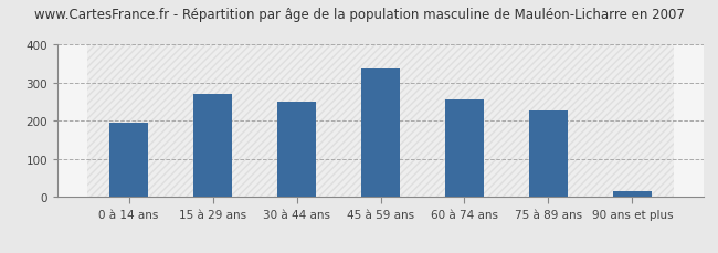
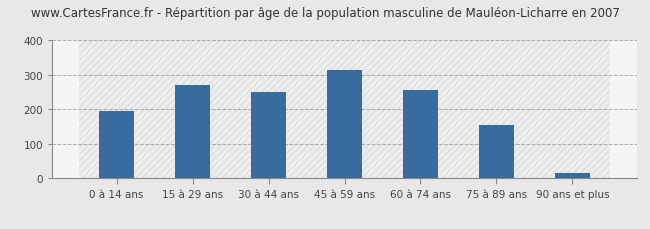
45 à 59 ans: 336 -> 315
75 à 89 ans: 226 -> 155
